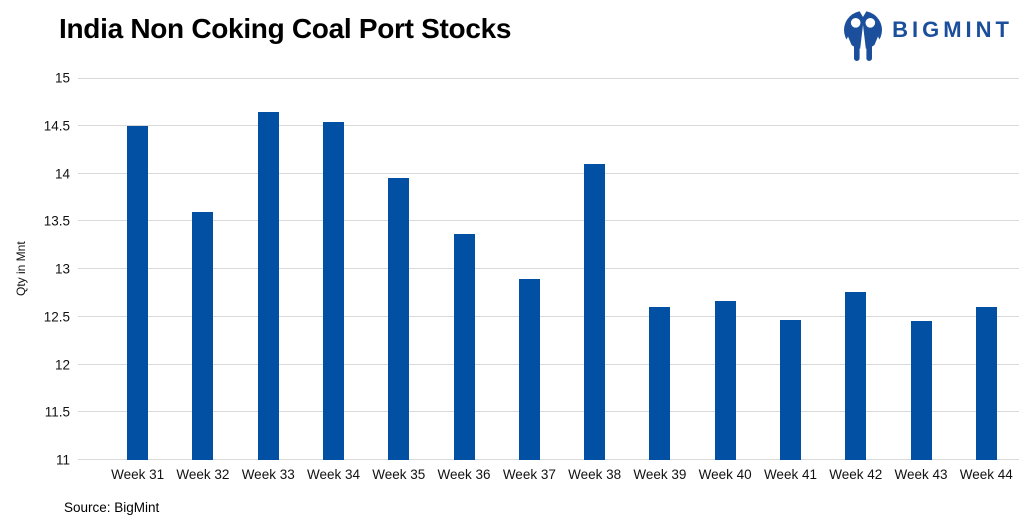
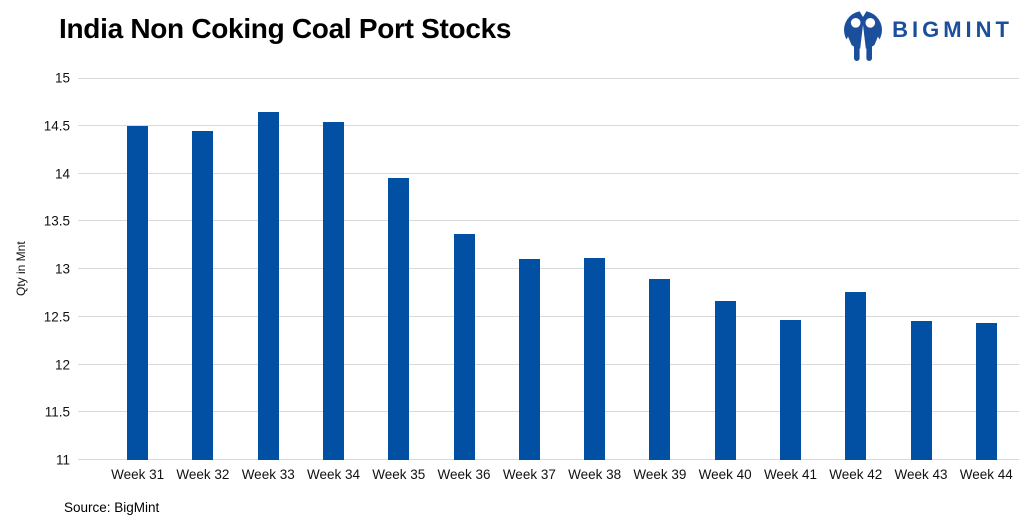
Week 32: 13.6 -> 14.4
Week 37: 12.9 -> 13.1
Week 38: 14.1 -> 13.1
Week 39: 12.6 -> 12.9
Week 44: 12.6 -> 12.4
